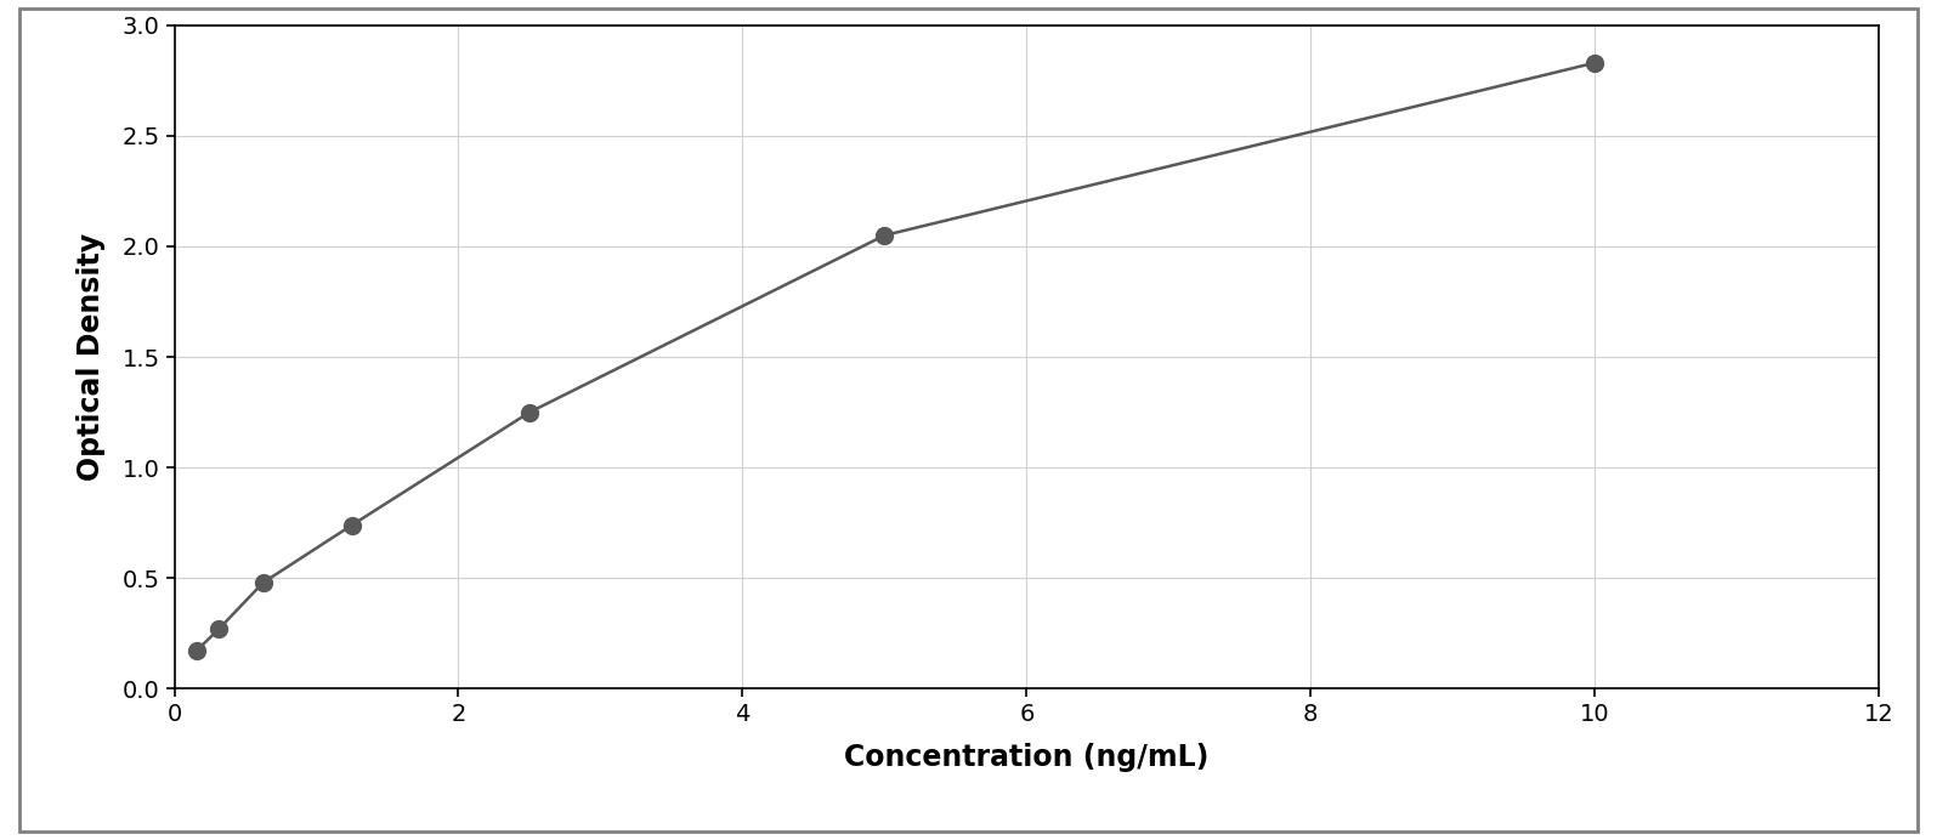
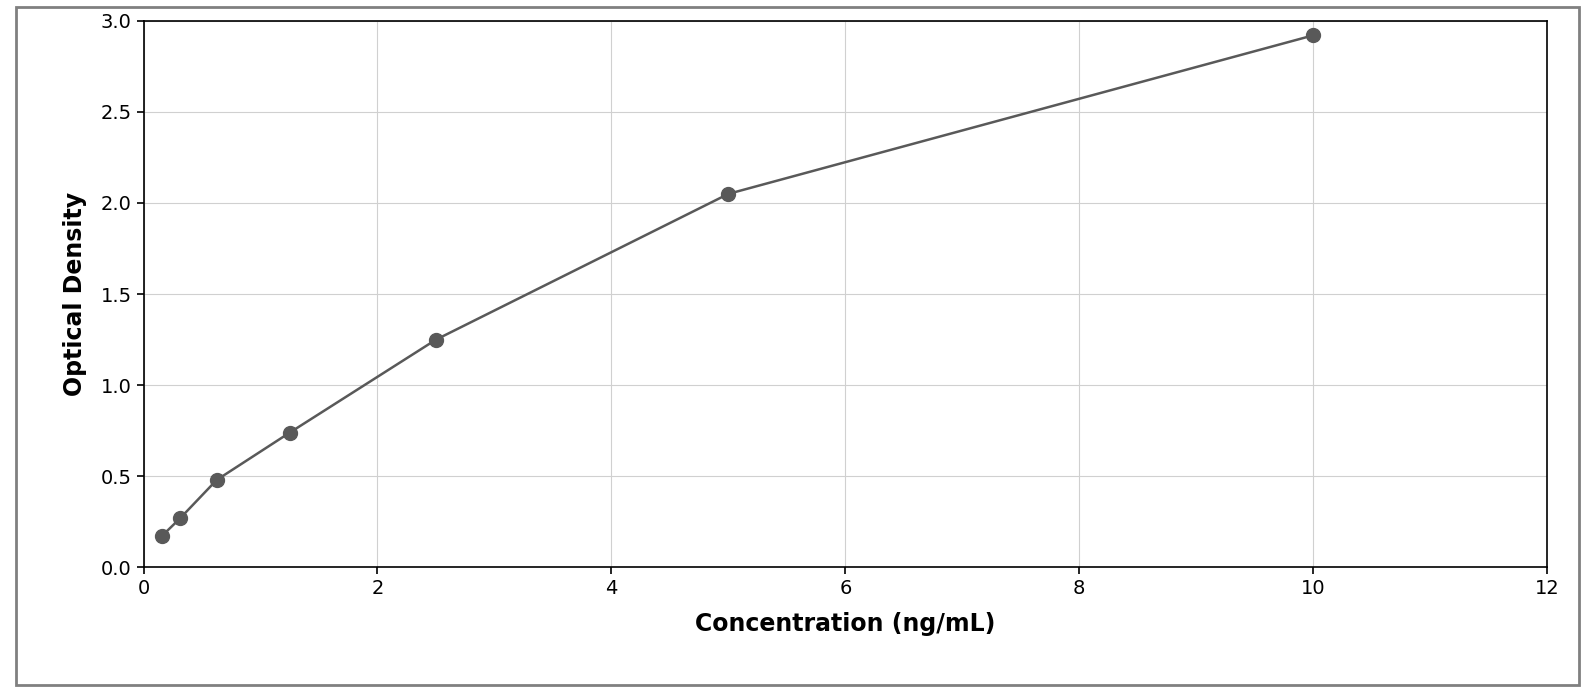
10: 2.83 -> 2.92
